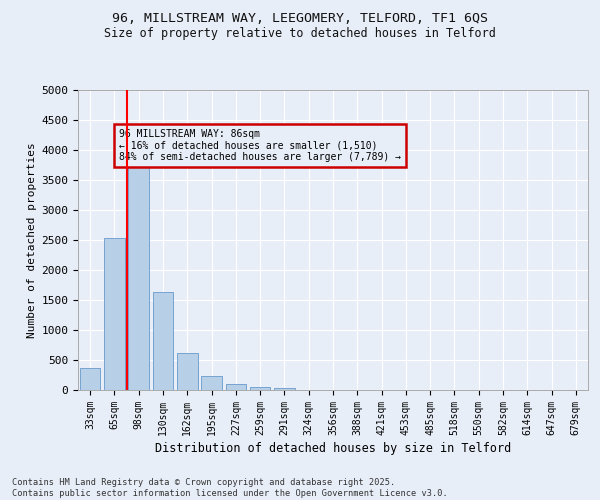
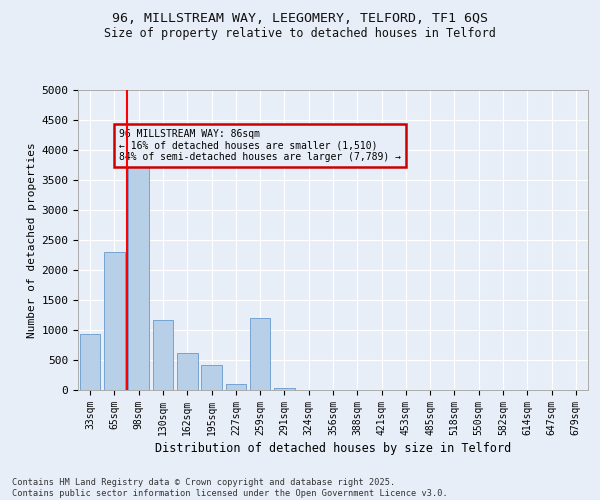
33sqm: 370 -> 940
65sqm: 2540 -> 2300
130sqm: 1640 -> 1160
195sqm: 230 -> 420
259sqm: 40 -> 1200
